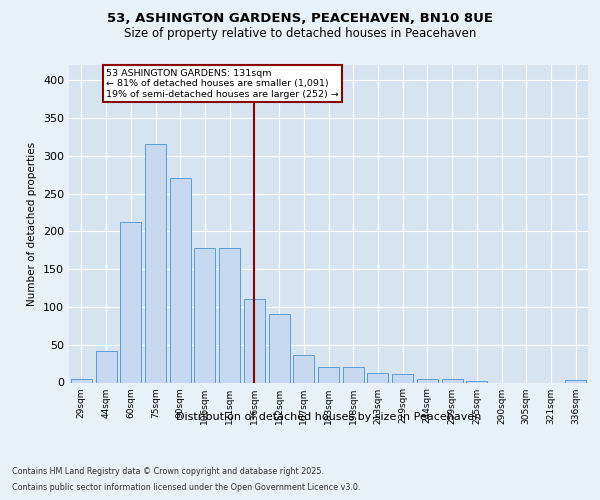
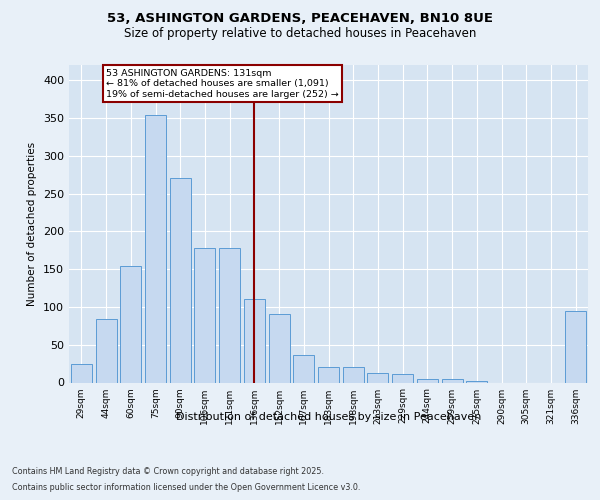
29sqm: 4 -> 24
44sqm: 42 -> 84
60sqm: 212 -> 154
75sqm: 315 -> 354
336sqm: 3 -> 94
